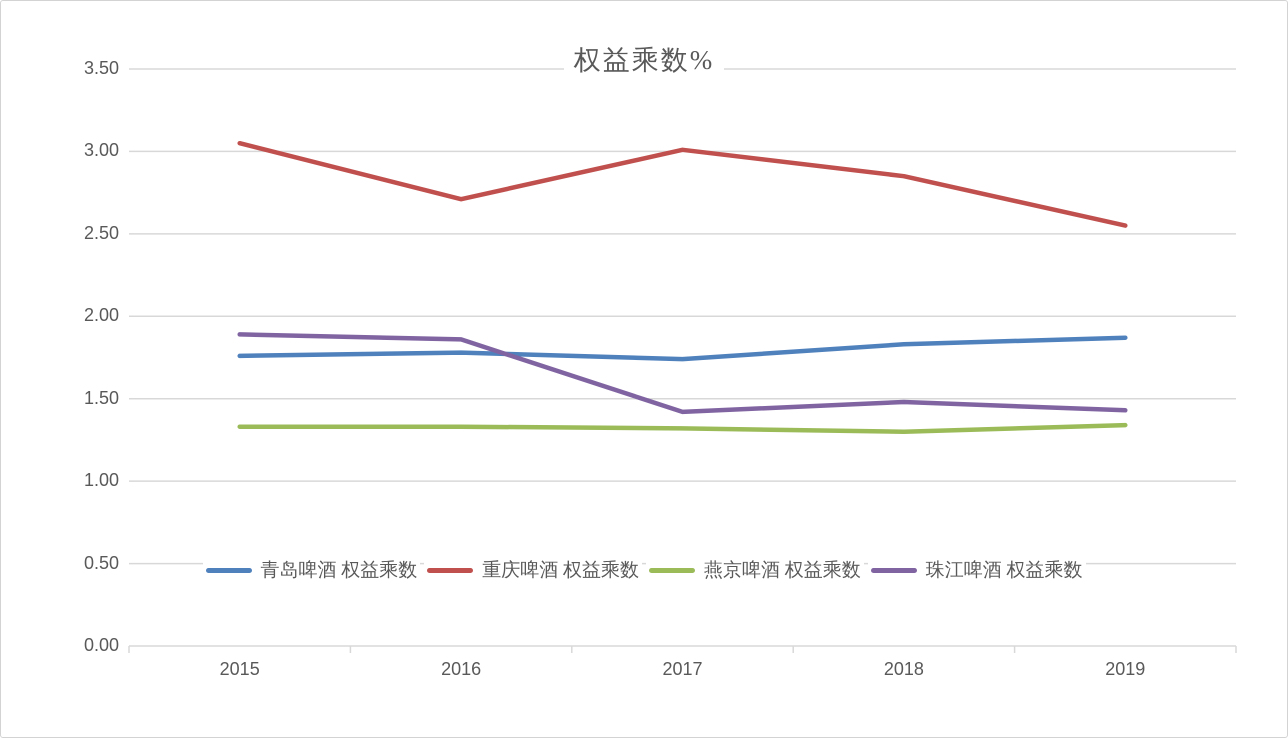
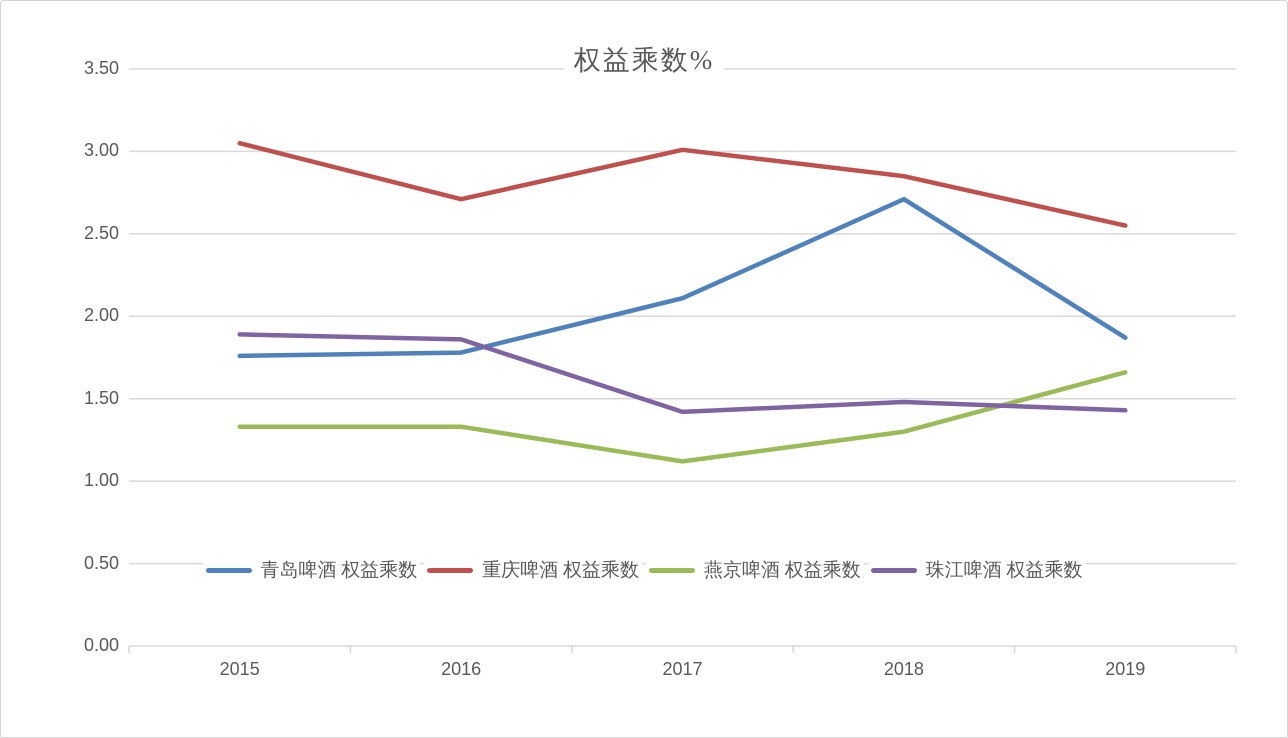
青岛啤酒 权益乘数/2017: 1.74 -> 2.11
燕京啤酒 权益乘数/2017: 1.32 -> 1.12
青岛啤酒 权益乘数/2018: 1.83 -> 2.71
燕京啤酒 权益乘数/2019: 1.34 -> 1.66
